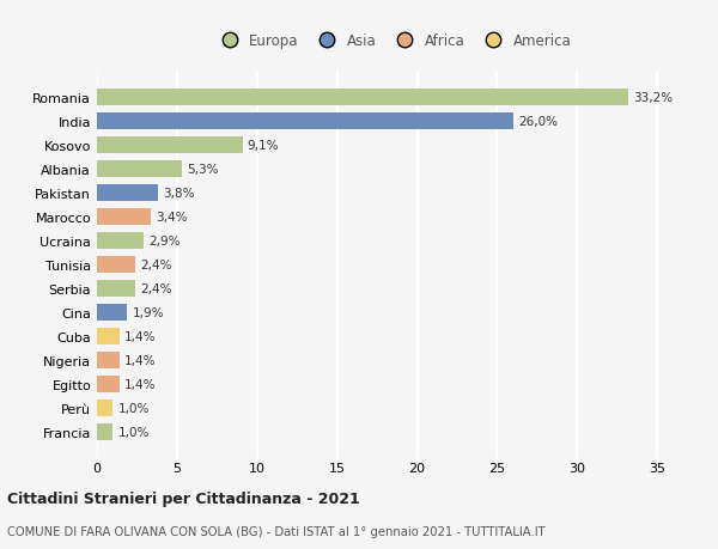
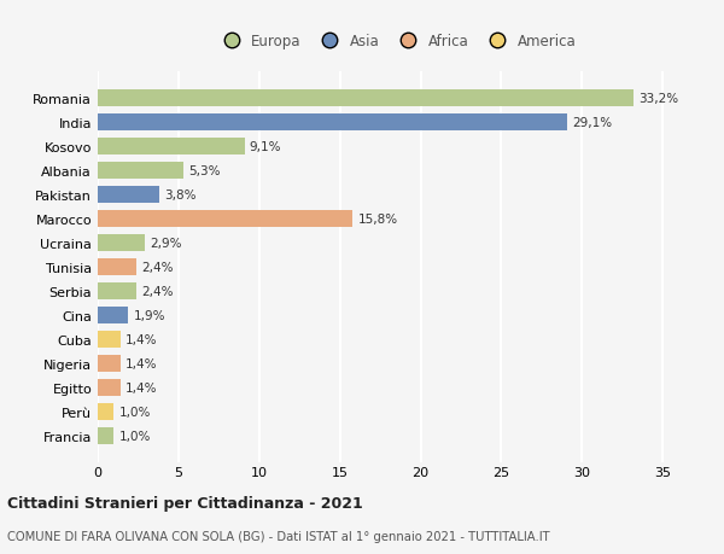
India: 26,0% -> 29,1%
Marocco: 3,4% -> 15,8%
